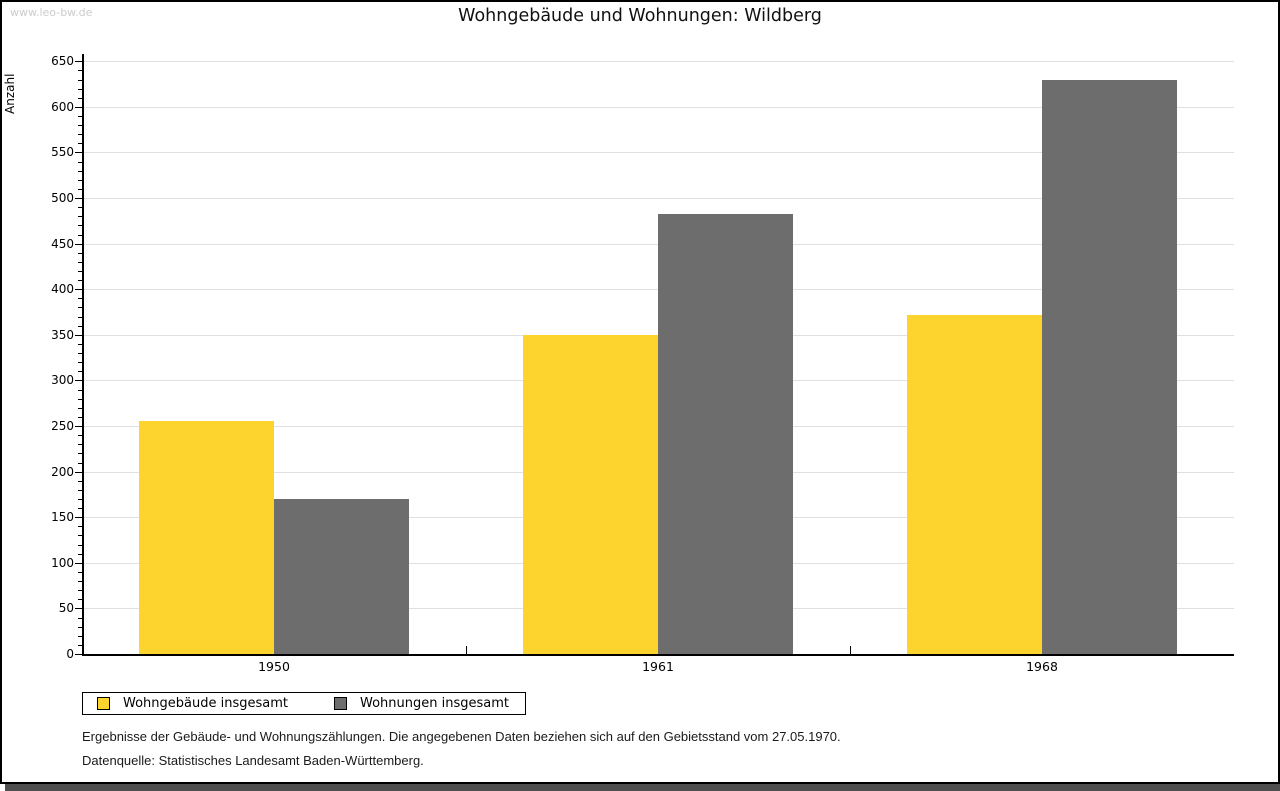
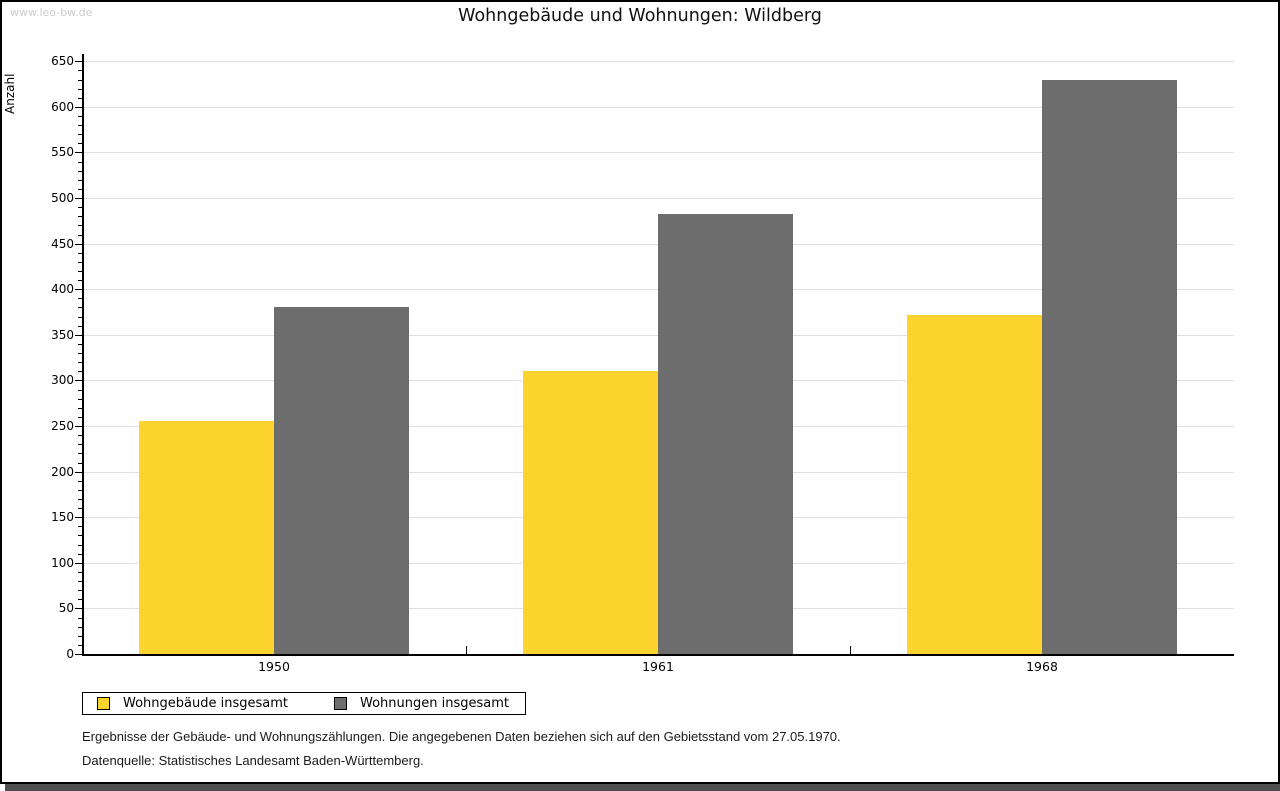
Wohnungen insgesamt/1950: 170 -> 380
Wohngebäude insgesamt/1961: 350 -> 310
